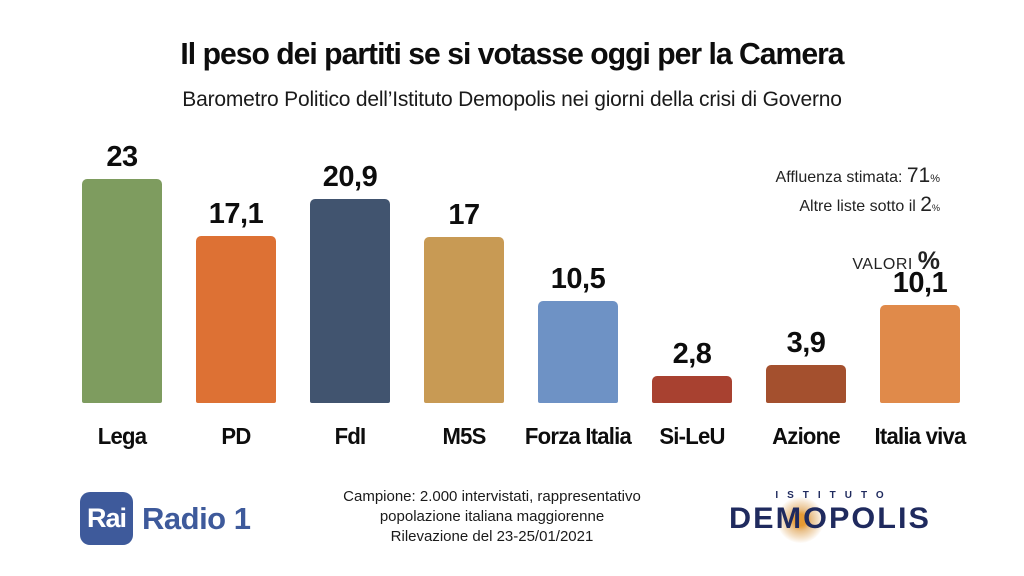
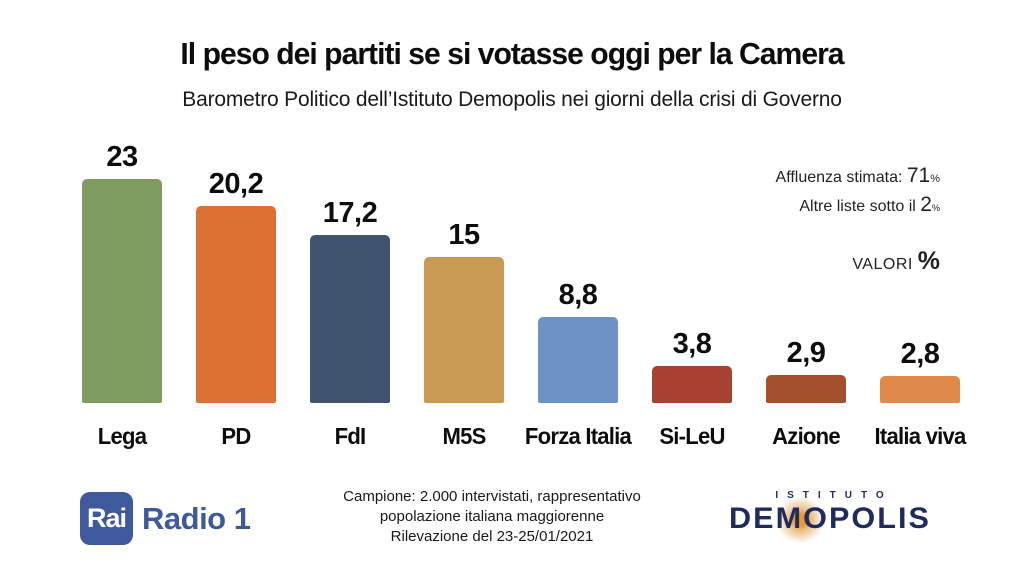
PD: 17,1 -> 20,2
FdI: 20,9 -> 17,2
M5S: 17 -> 15
Forza Italia: 10,5 -> 8,8
Si-LeU: 2,8 -> 3,8
Azione: 3,9 -> 2,9
Italia viva: 10,1 -> 2,8
